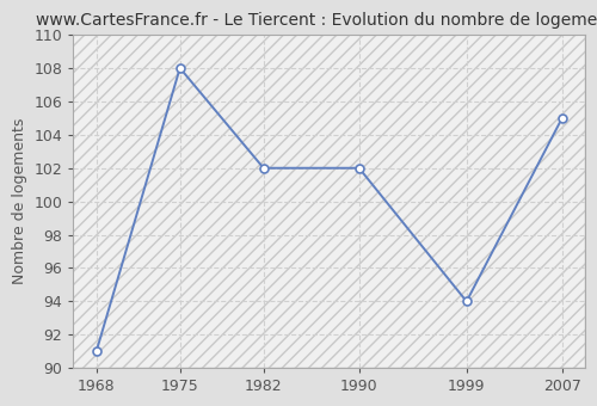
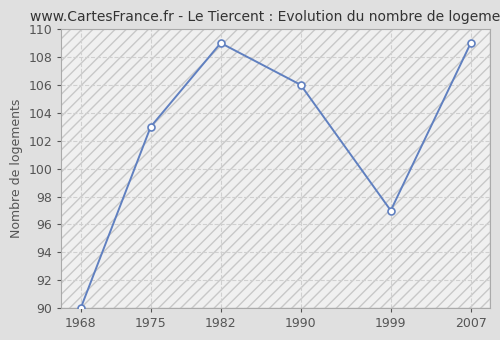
1968: 91 -> 90
1975: 108 -> 103
1982: 102 -> 109
1990: 102 -> 106
1999: 94 -> 97
2007: 105 -> 109
